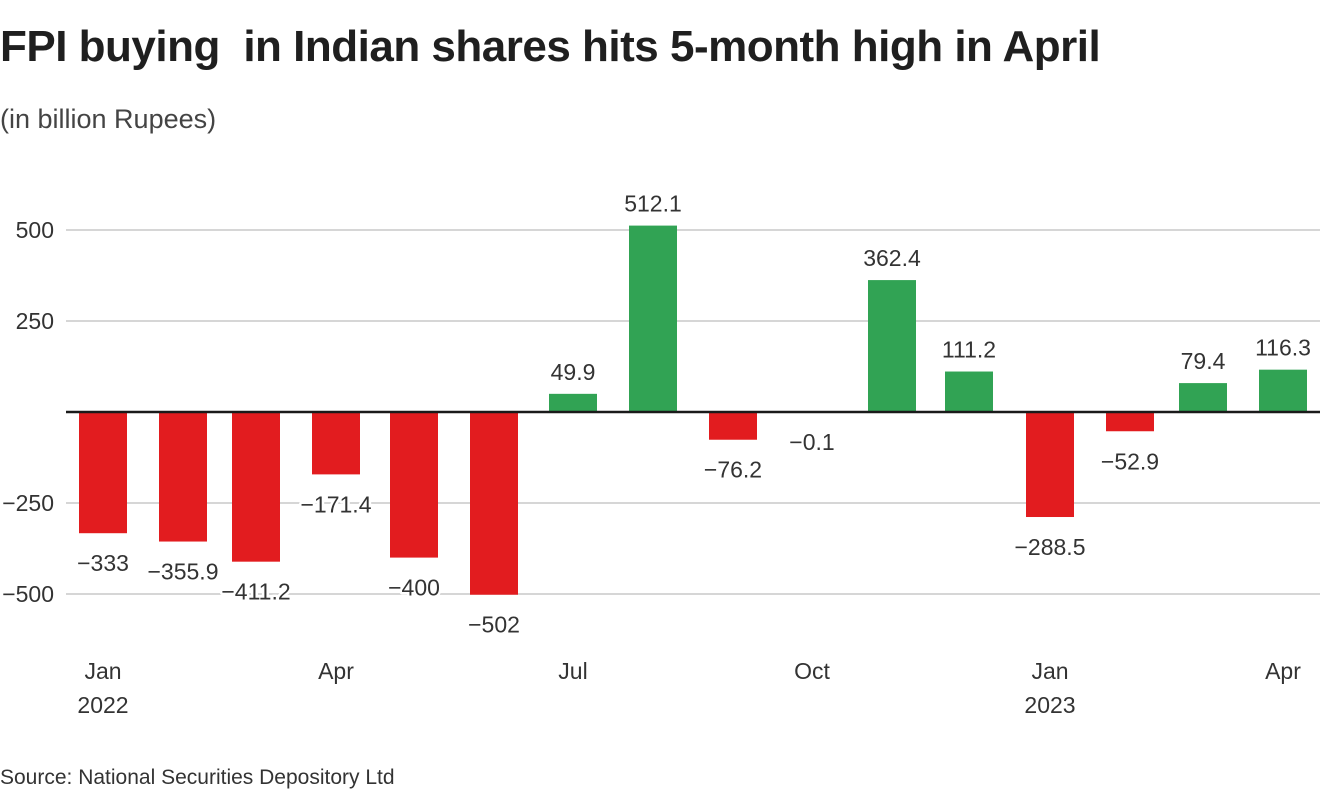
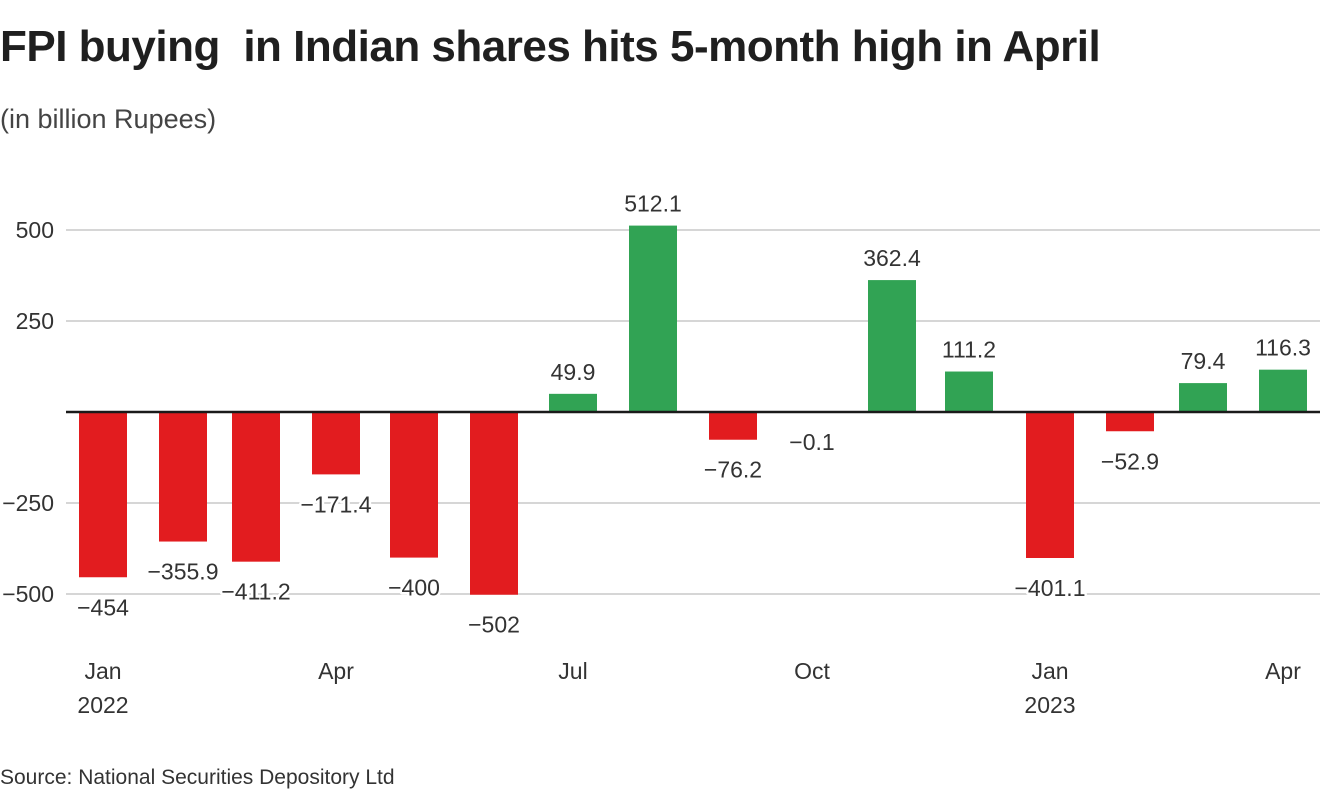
Jan 2022: −333 -> −454
Jan 2023: −288.5 -> −401.1
